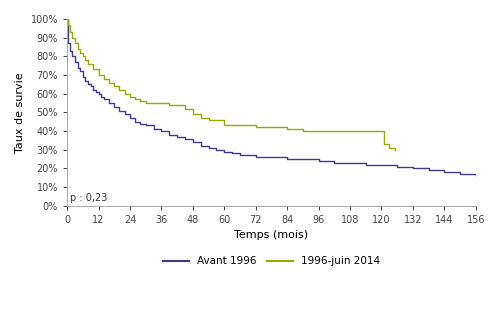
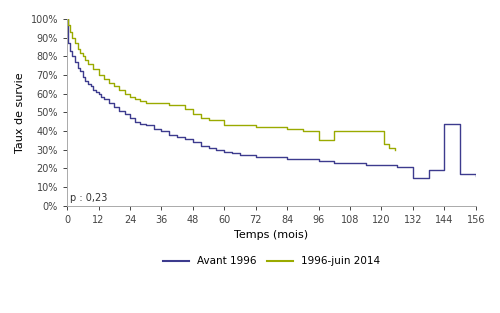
1996-juin 2014/96: 40% -> 35%
Avant 1996/132: 20% -> 15%
Avant 1996/144: 18% -> 44%
